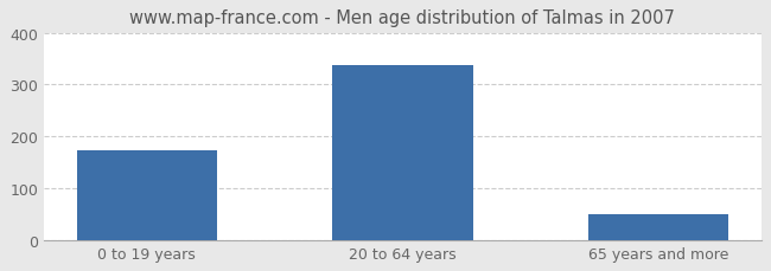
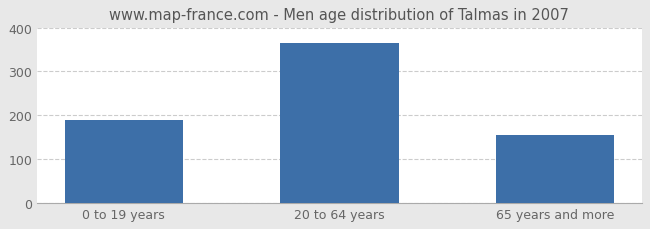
0 to 19 years: 172 -> 190
20 to 64 years: 338 -> 365
65 years and more: 50 -> 155
